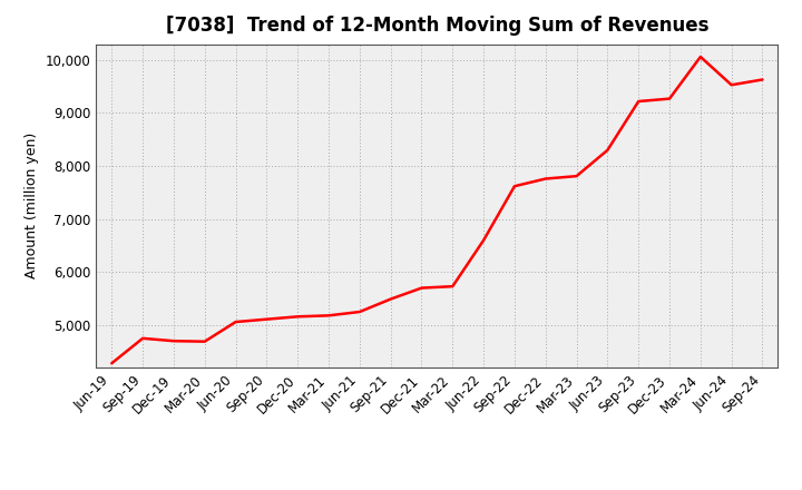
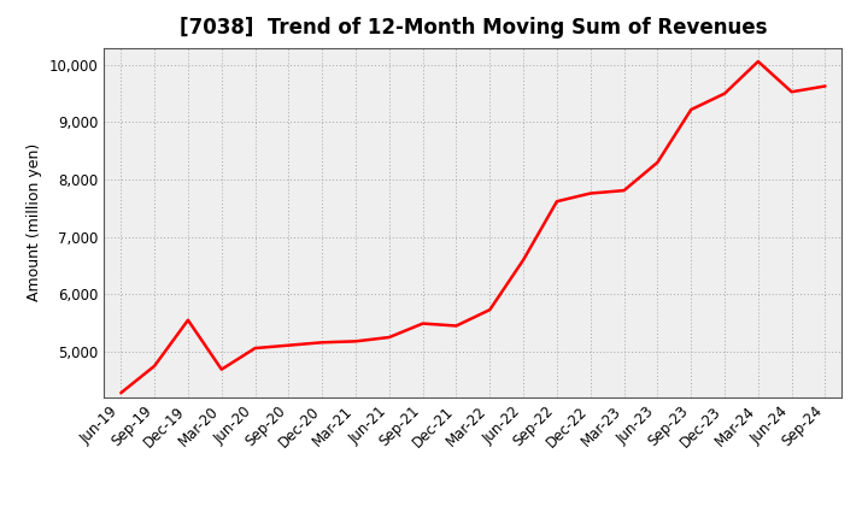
Dec-19: 4,700 -> 5,550
Dec-21: 5,700 -> 5,450
Dec-23: 9,270 -> 9,500
